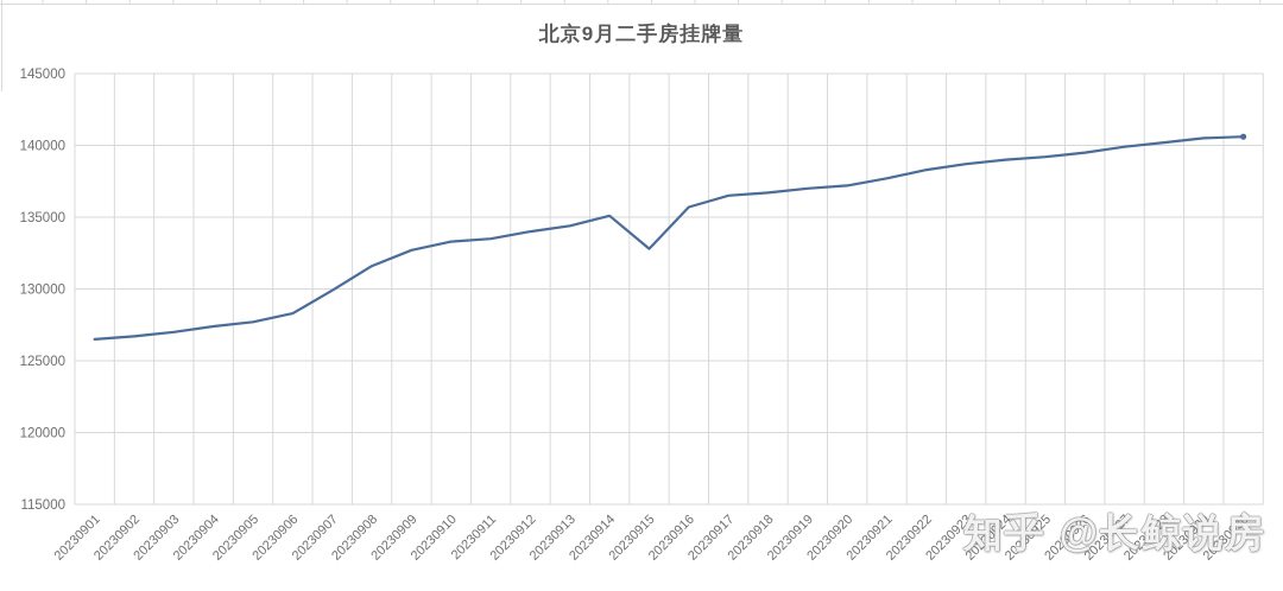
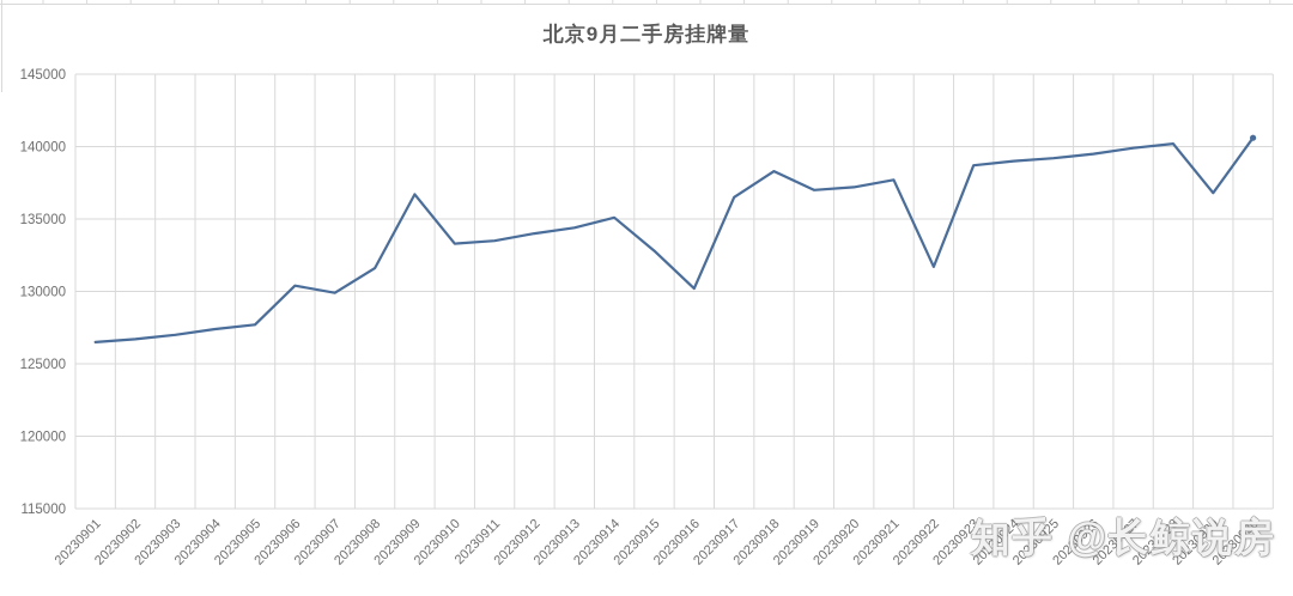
20230906: 128300 -> 130400
20230909: 132700 -> 136700
20230916: 135700 -> 130200
20230918: 136700 -> 138300
20230922: 138300 -> 131700
20230929: 140500 -> 136800
